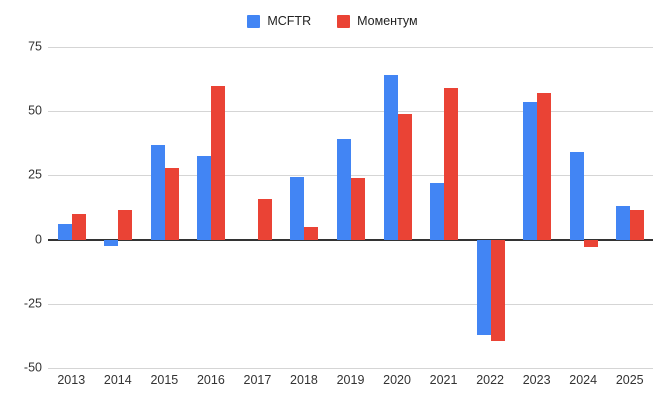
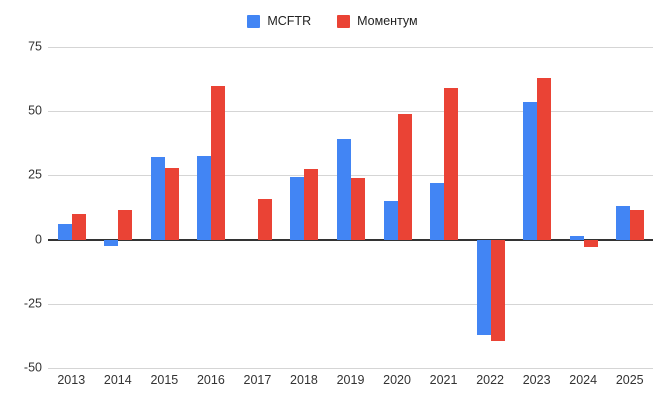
MCFTR/2015: 37 -> 32
Моментум/2018: 5 -> 28
MCFTR/2020: 64 -> 15
Моментум/2023: 57 -> 63
MCFTR/2024: 34 -> 2
